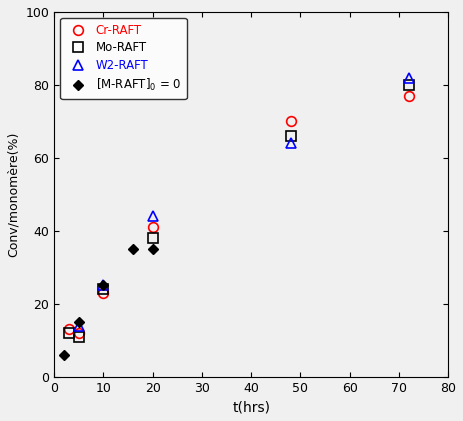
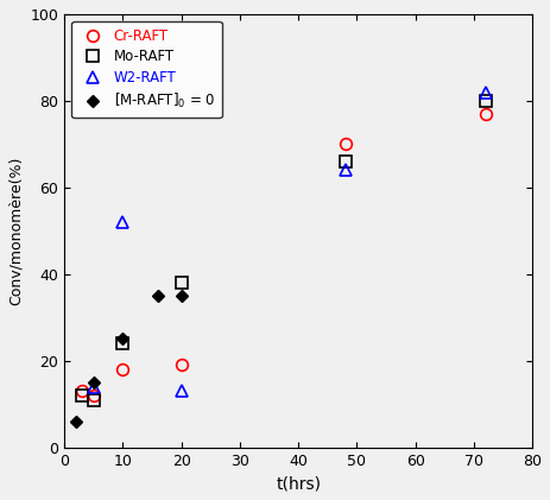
Cr-RAFT/10: 23 -> 18
W2-RAFT/10: 25 -> 52
Cr-RAFT/20: 41 -> 19
W2-RAFT/20: 44 -> 13
